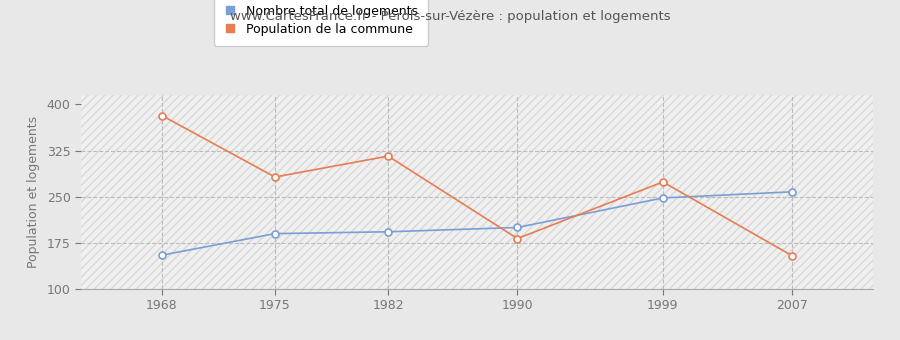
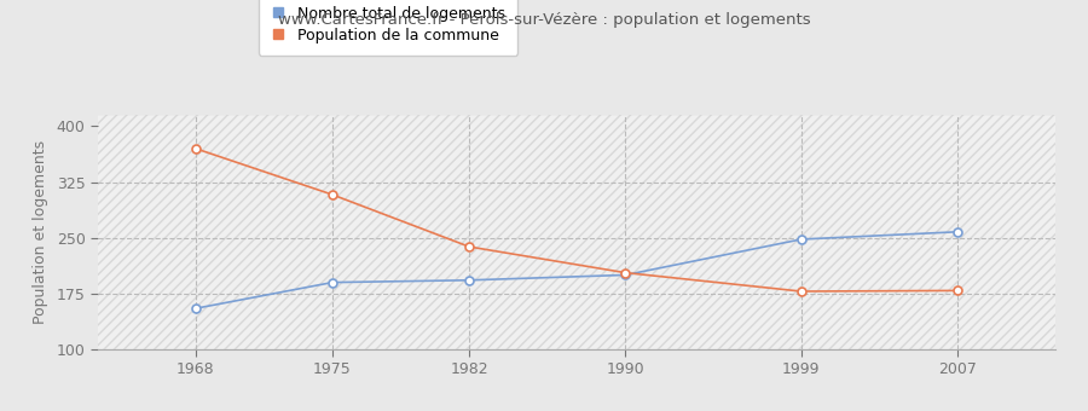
Population de la commune/1968: 382 -> 370
Population de la commune/1975: 282 -> 308
Population de la commune/1982: 316 -> 238
Population de la commune/1990: 182 -> 203
Population de la commune/1999: 274 -> 178
Population de la commune/2007: 154 -> 179
